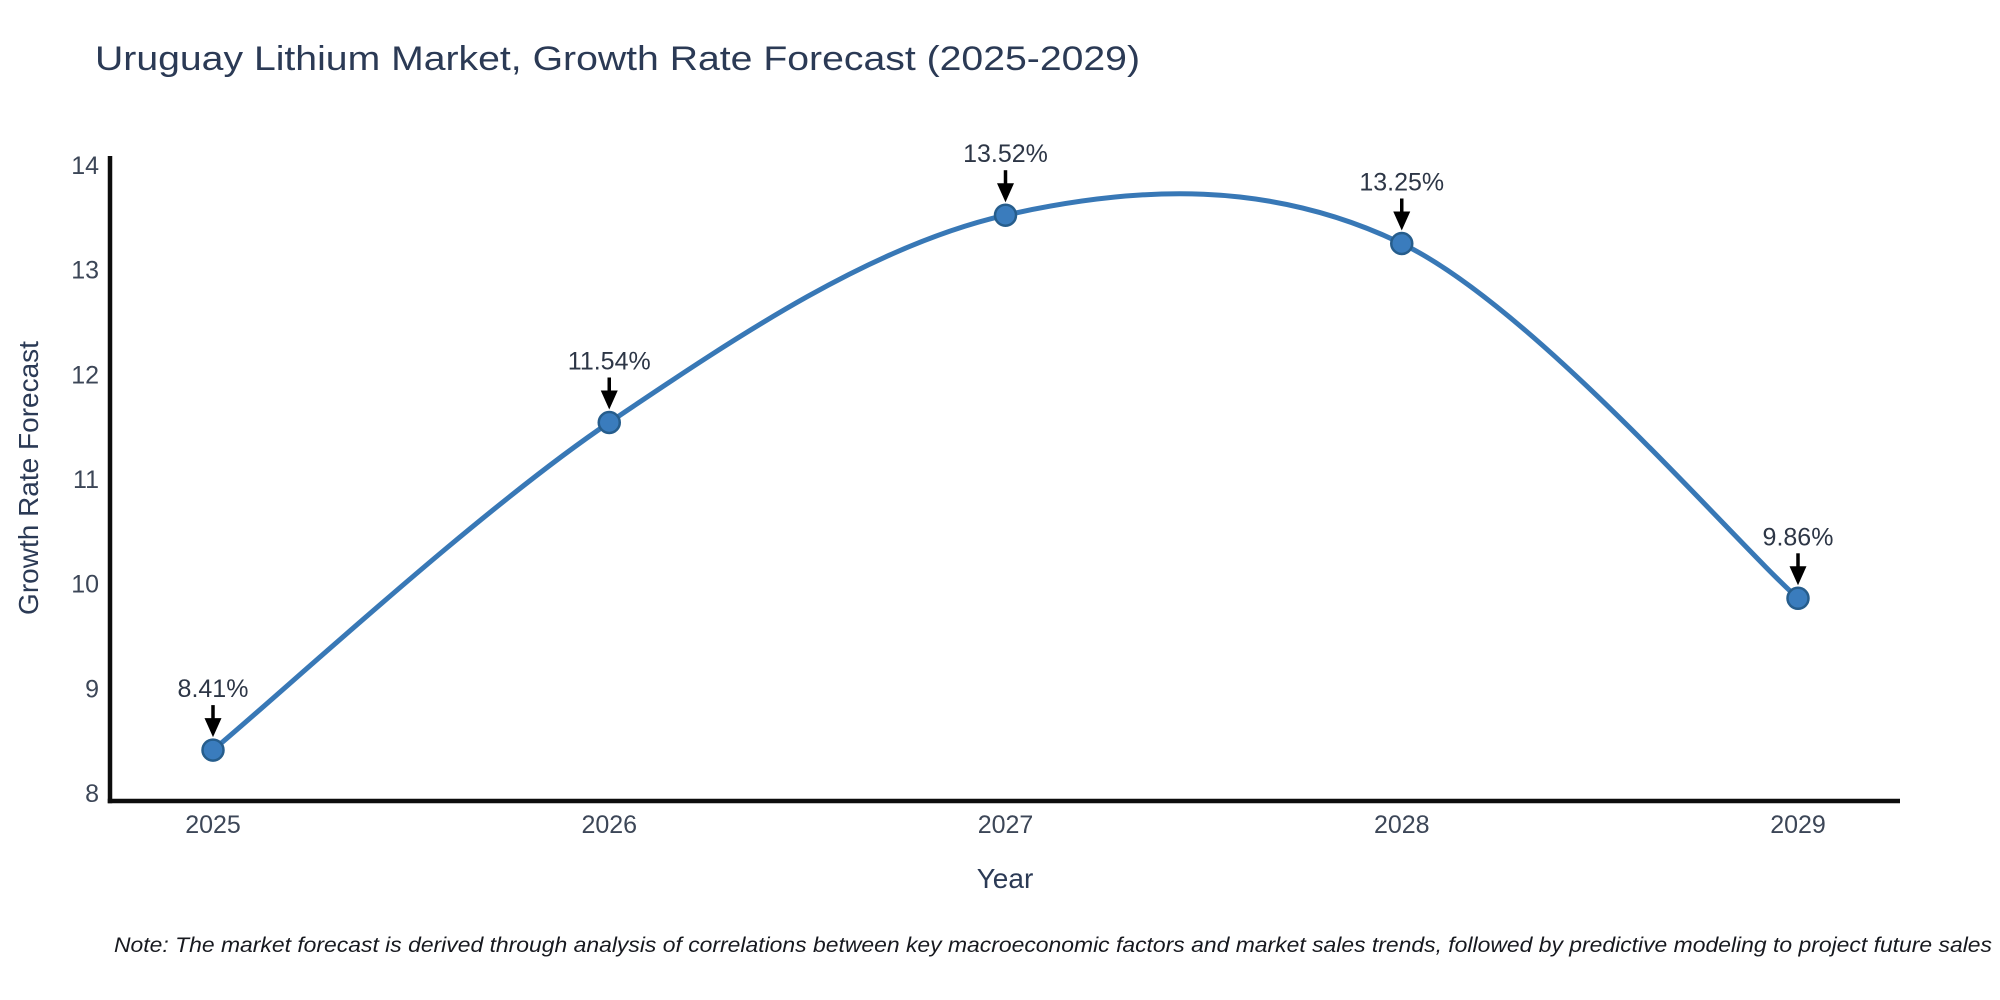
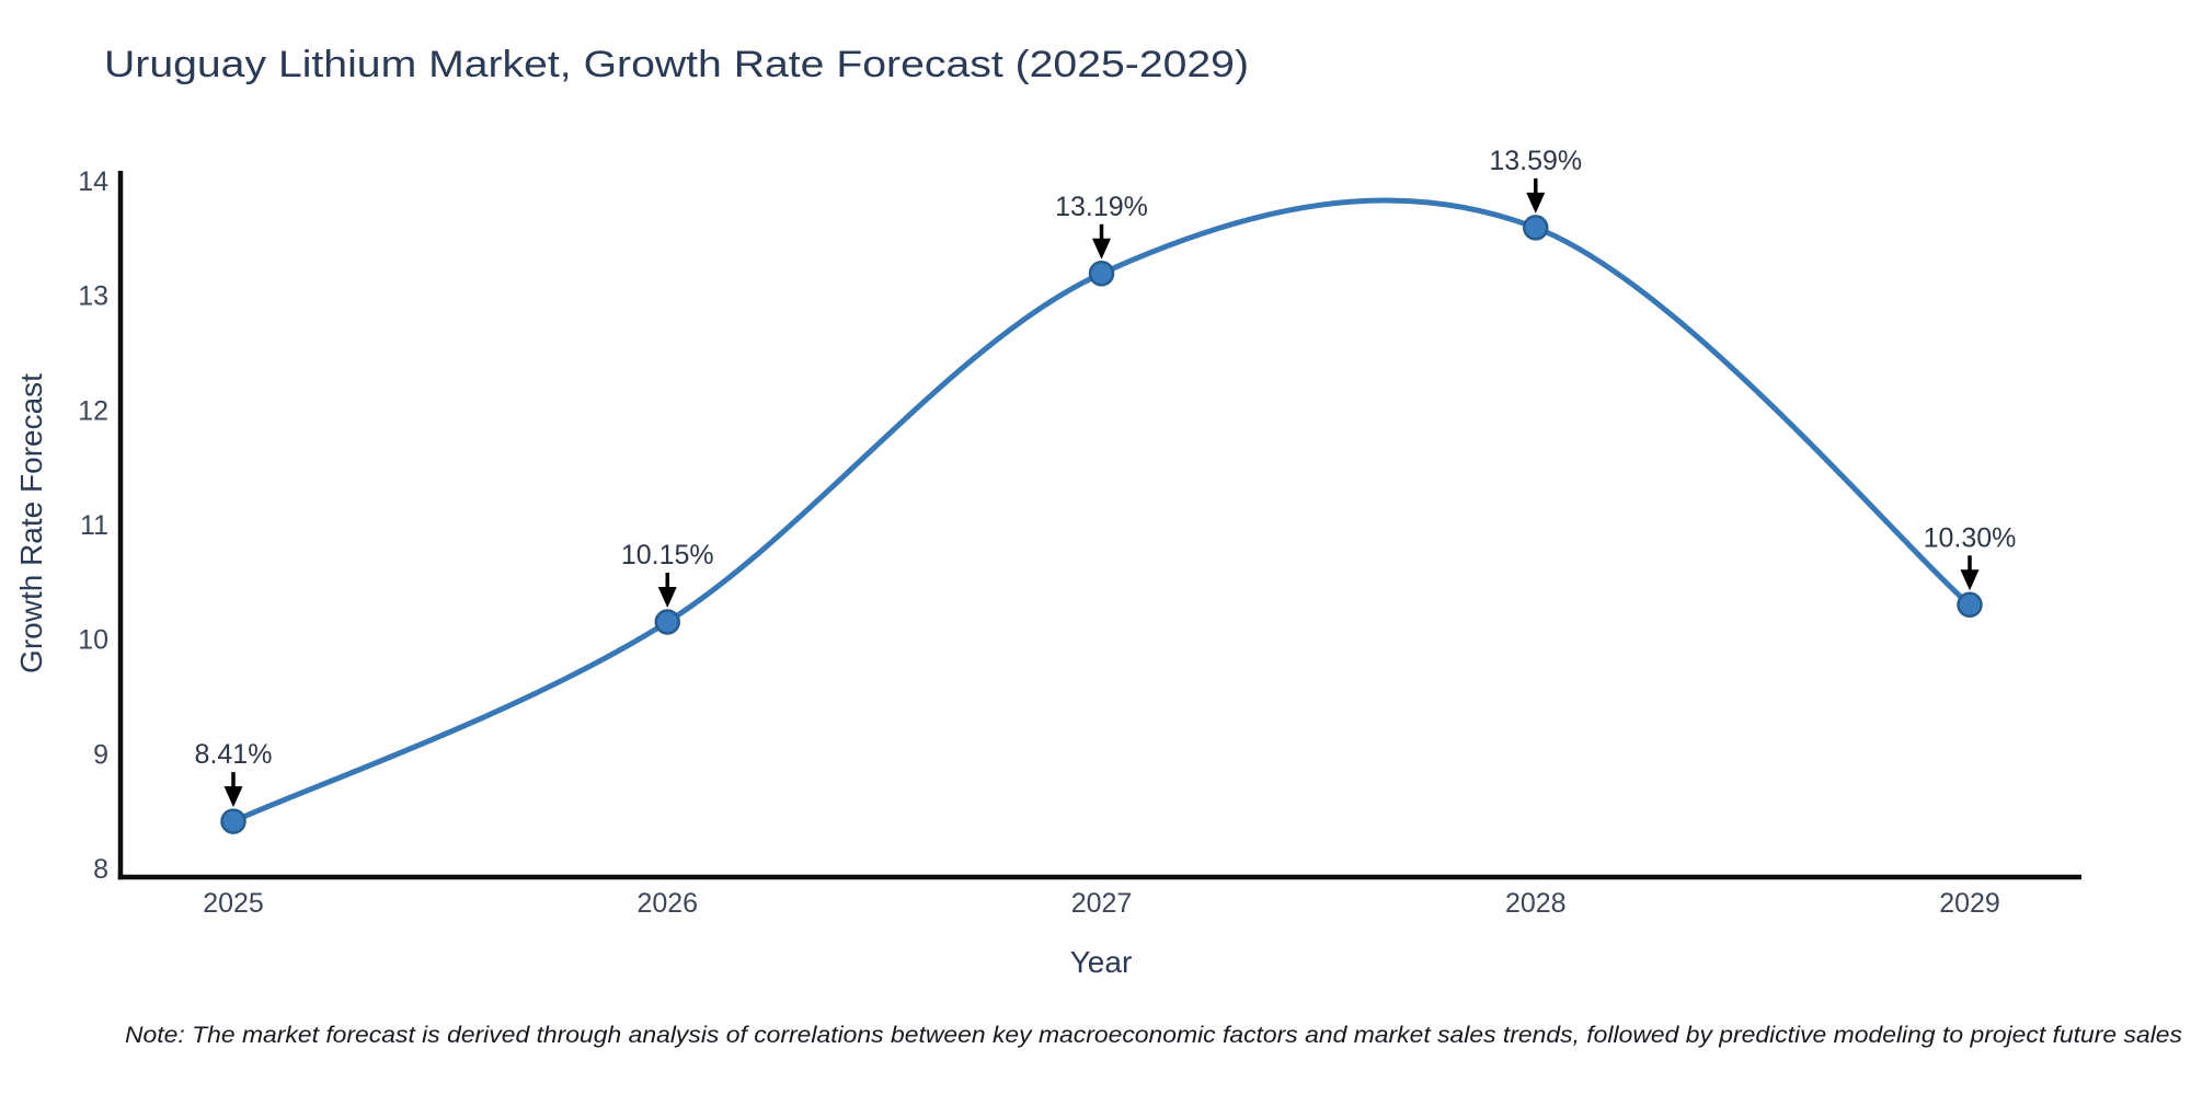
2026: 11.54% -> 10.15%
2027: 13.52% -> 13.19%
2028: 13.25% -> 13.59%
2029: 9.86% -> 10.30%
